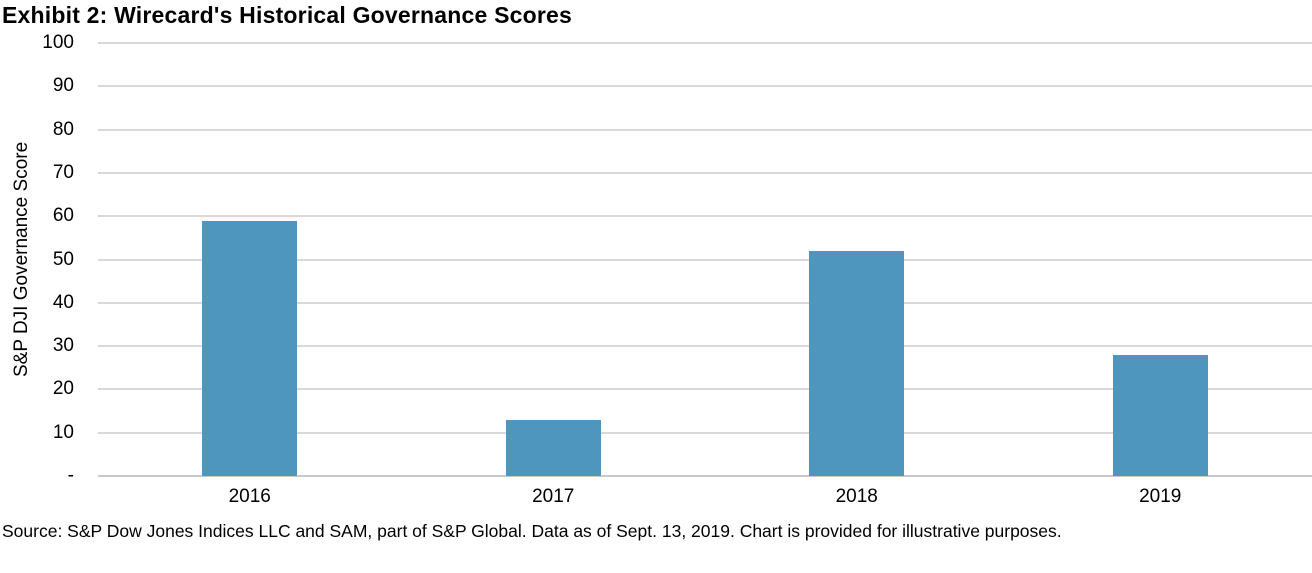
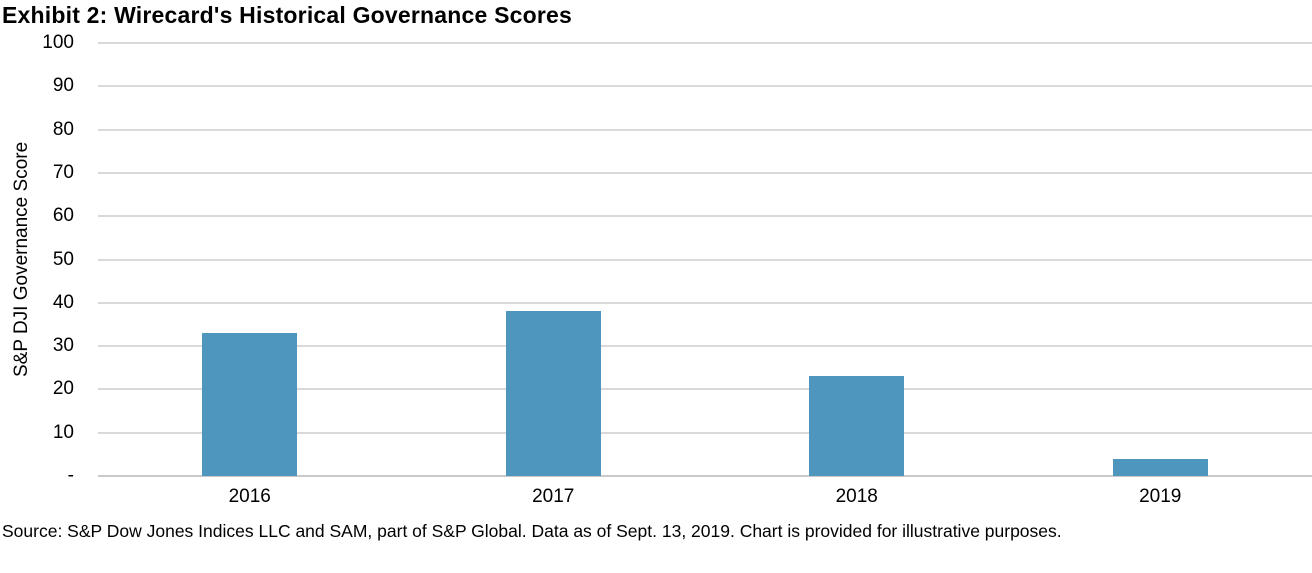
2016: 59 -> 33
2017: 13 -> 38
2018: 52 -> 23
2019: 28 -> 4
